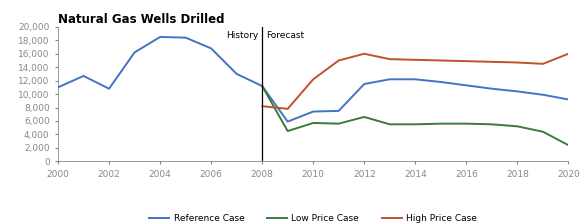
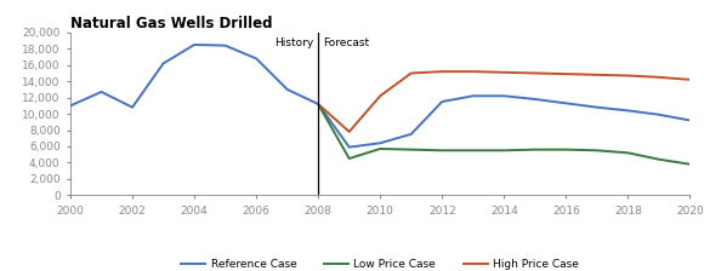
High Price Case/2008: 8,200 -> 11,200
Reference Case/2010: 7,400 -> 6,400
Low Price Case/2012: 6,600 -> 5,500
High Price Case/2012: 16,000 -> 15,200
Low Price Case/2020: 2,400 -> 3,800
High Price Case/2020: 16,000 -> 14,200
